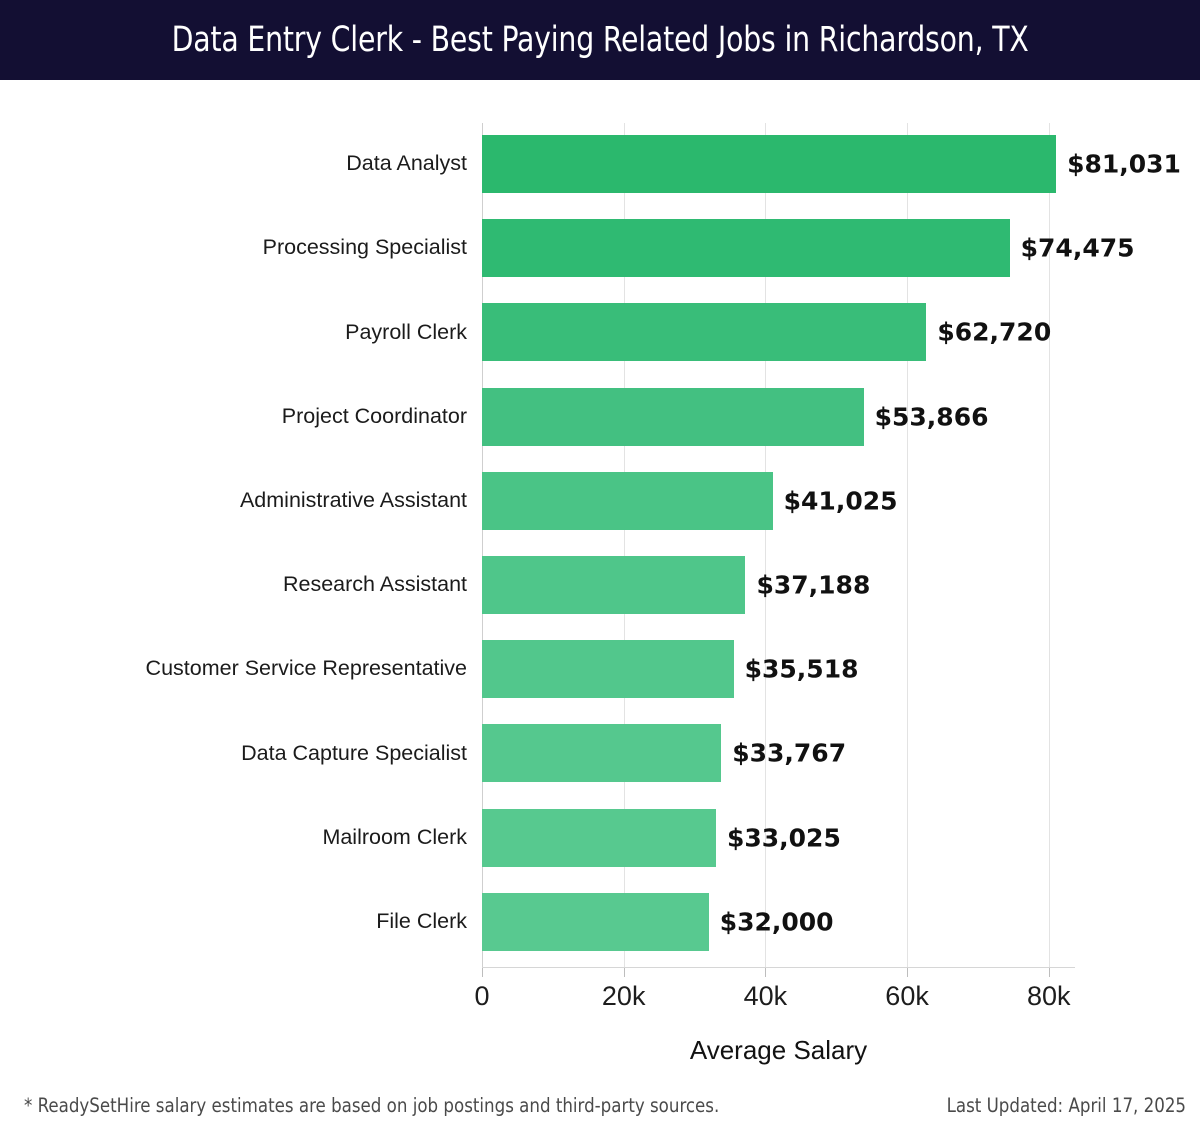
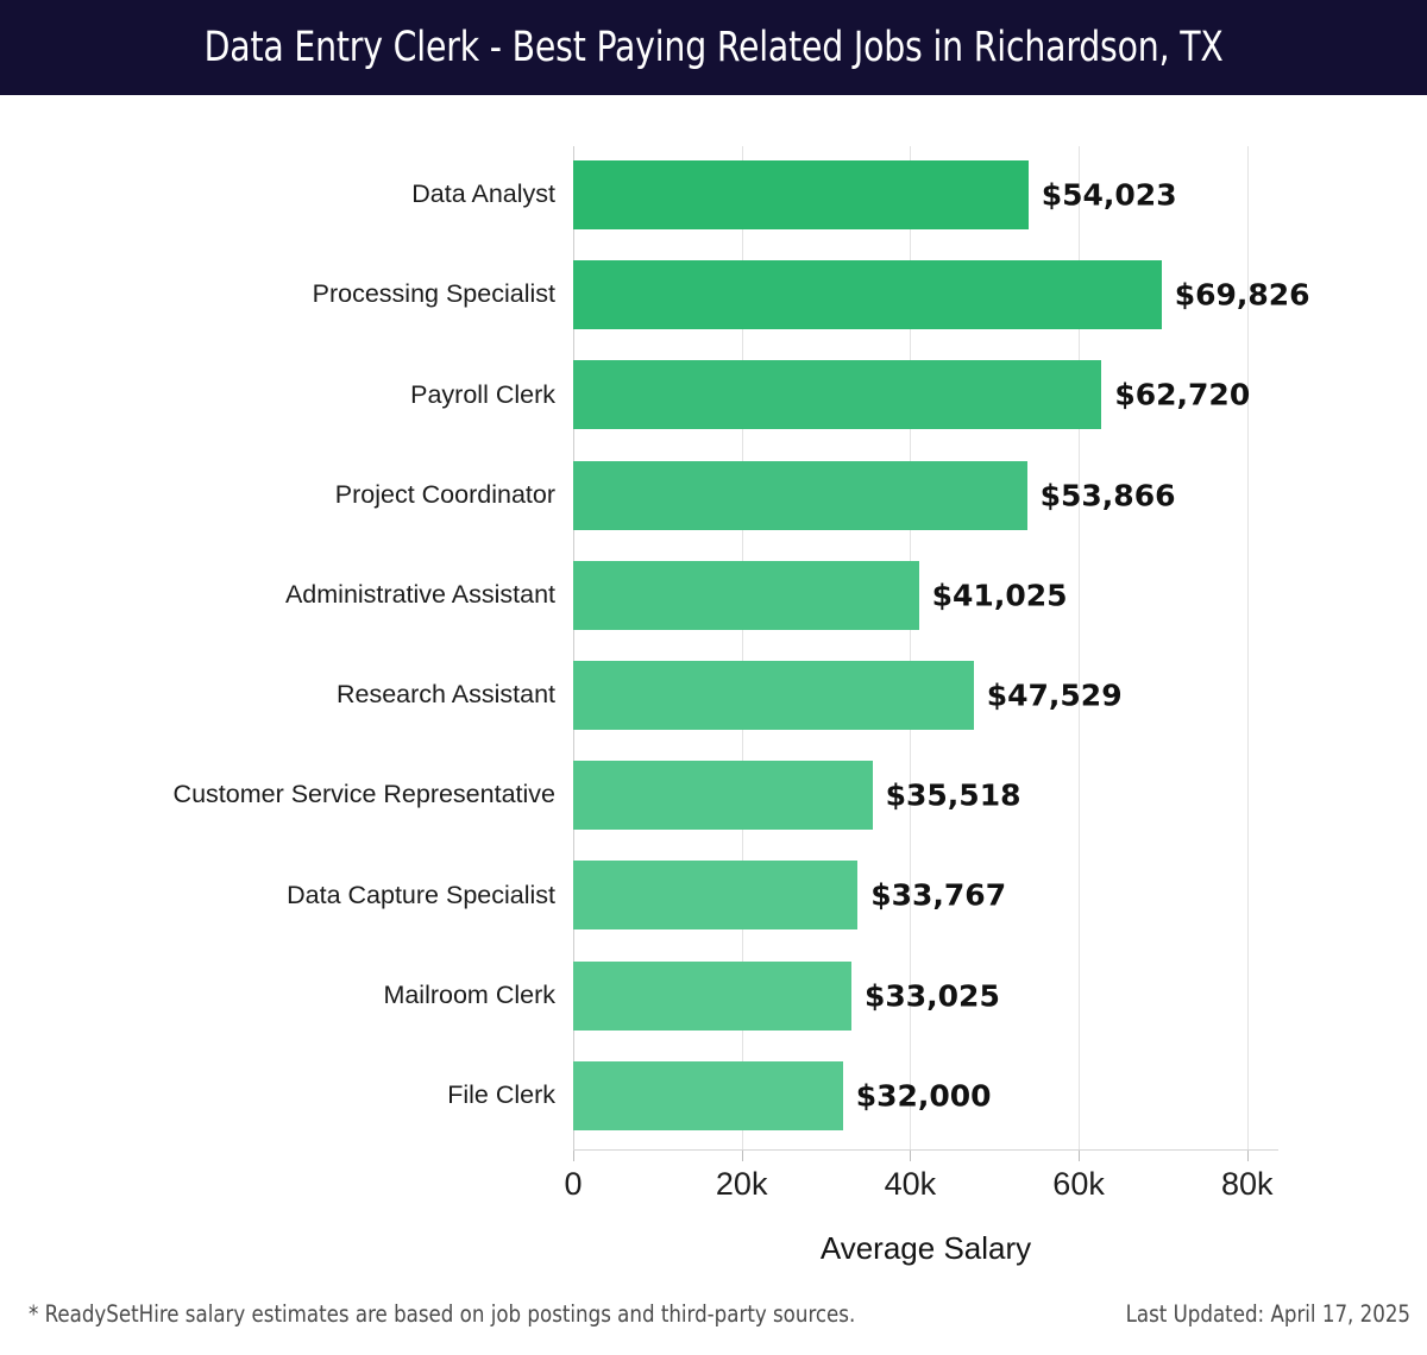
Data Analyst: $81,031 -> $54,023
Processing Specialist: $74,475 -> $69,826
Research Assistant: $37,188 -> $47,529
